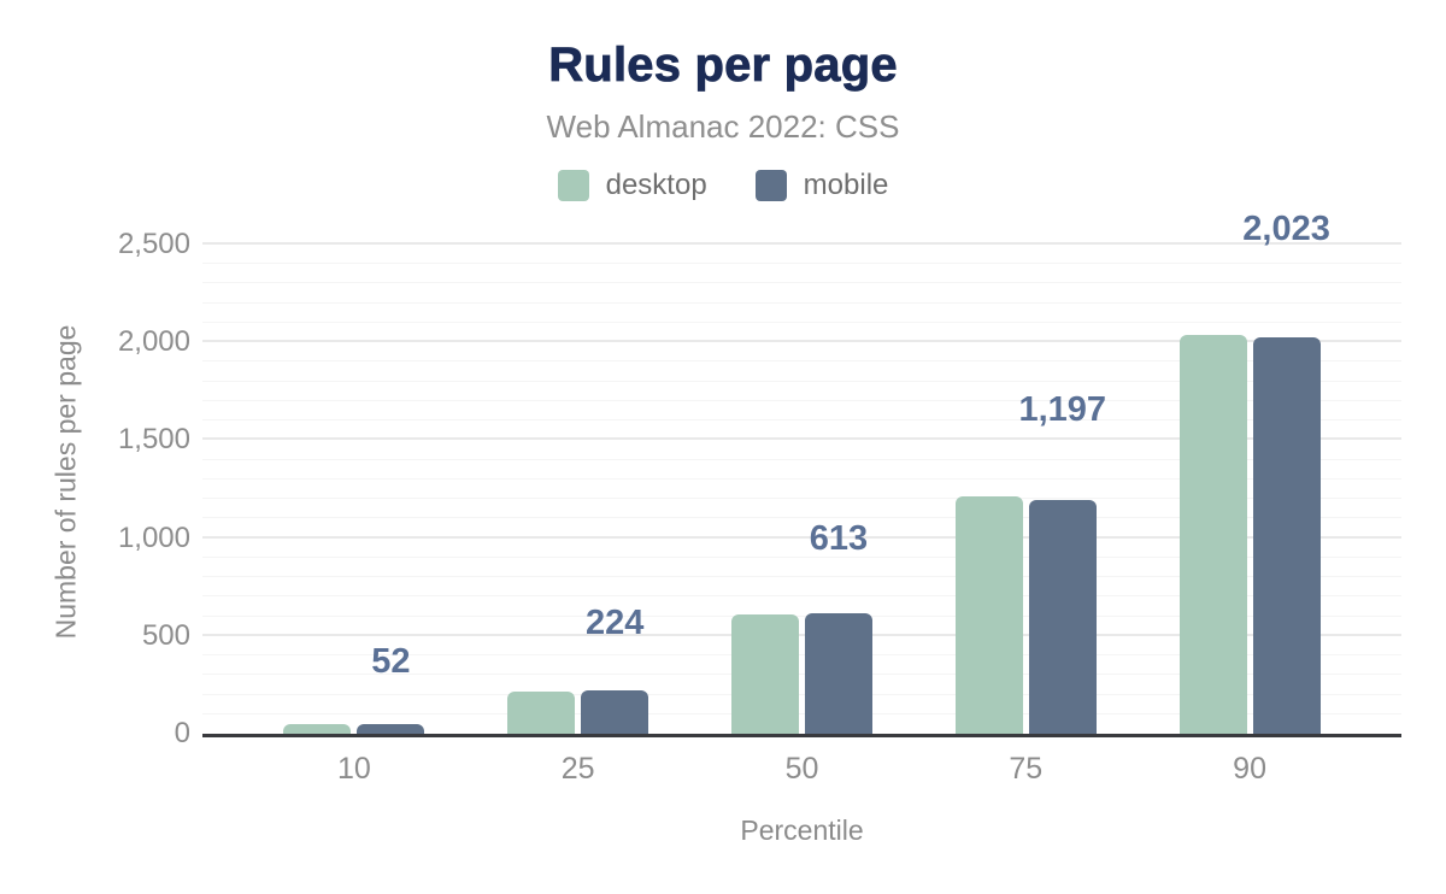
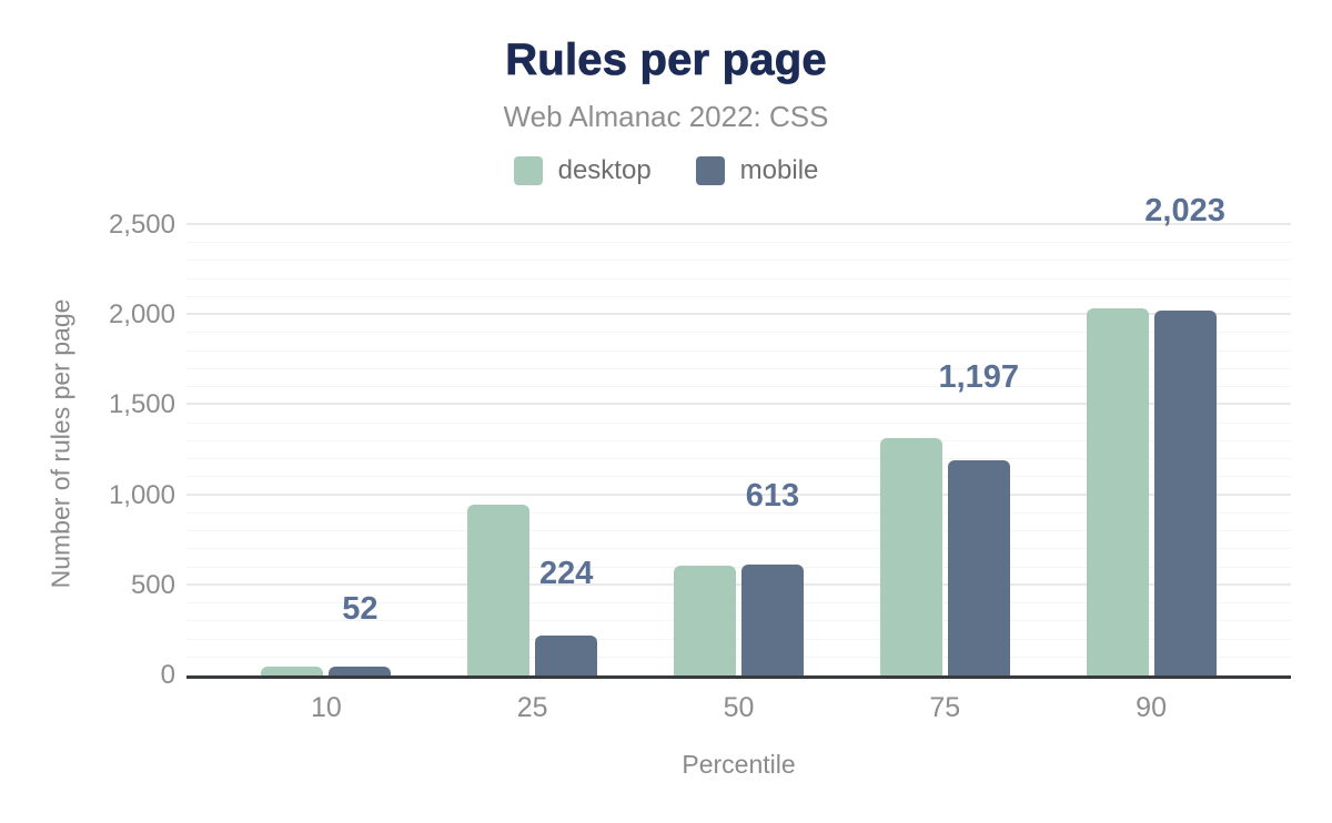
desktop/25: 210 -> 950
desktop/75: 1210 -> 1320
